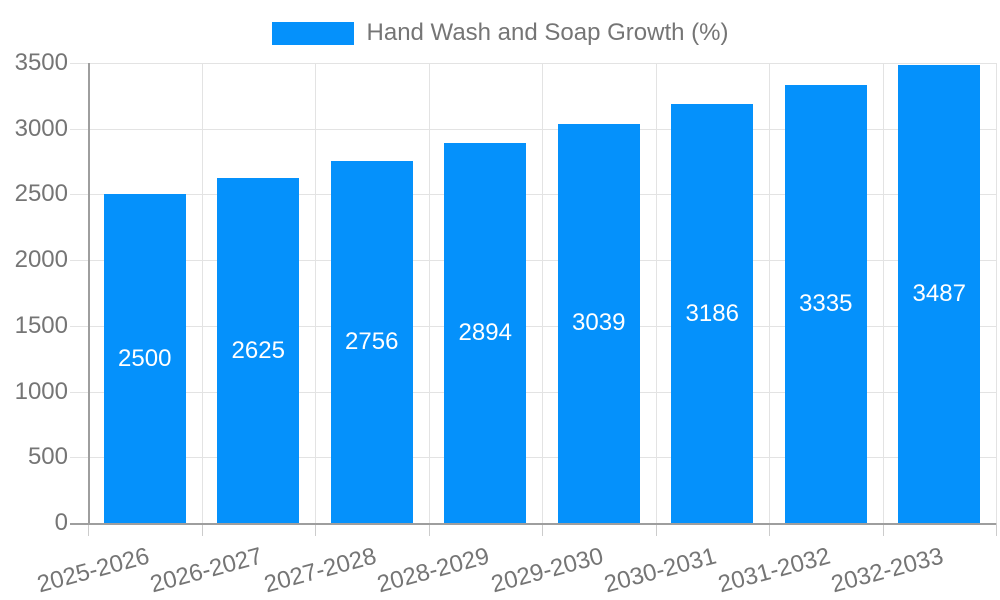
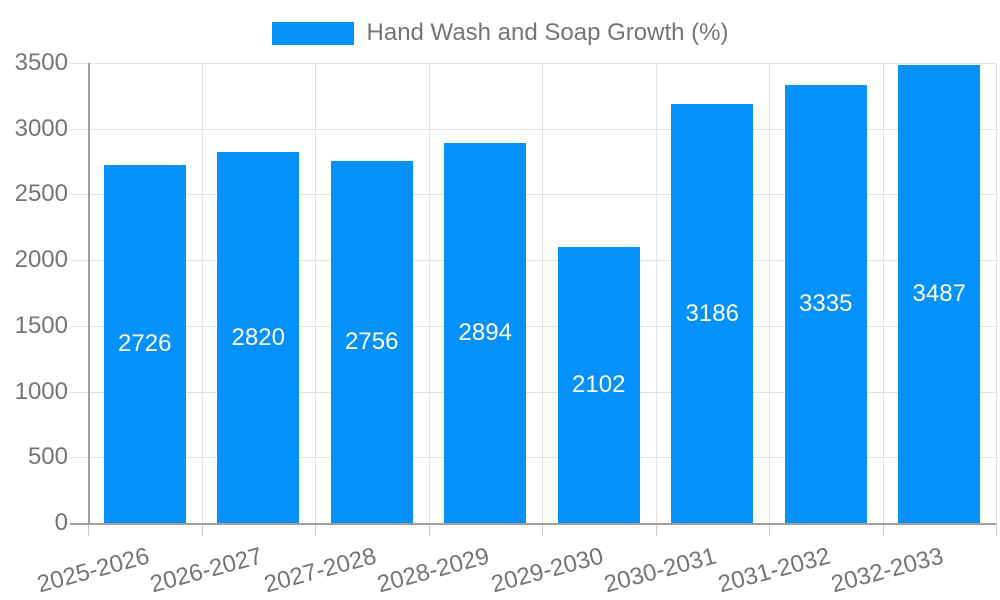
2025-2026: 2500 -> 2726
2026-2027: 2625 -> 2820
2029-2030: 3039 -> 2102
